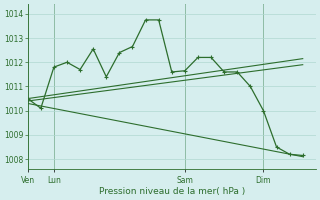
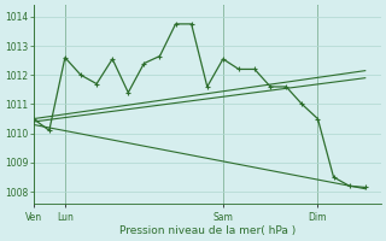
Lun: 1011.80 -> 1012.60
Sam: 1011.65 -> 1012.55
Dim: 1010.00 -> 1010.50
